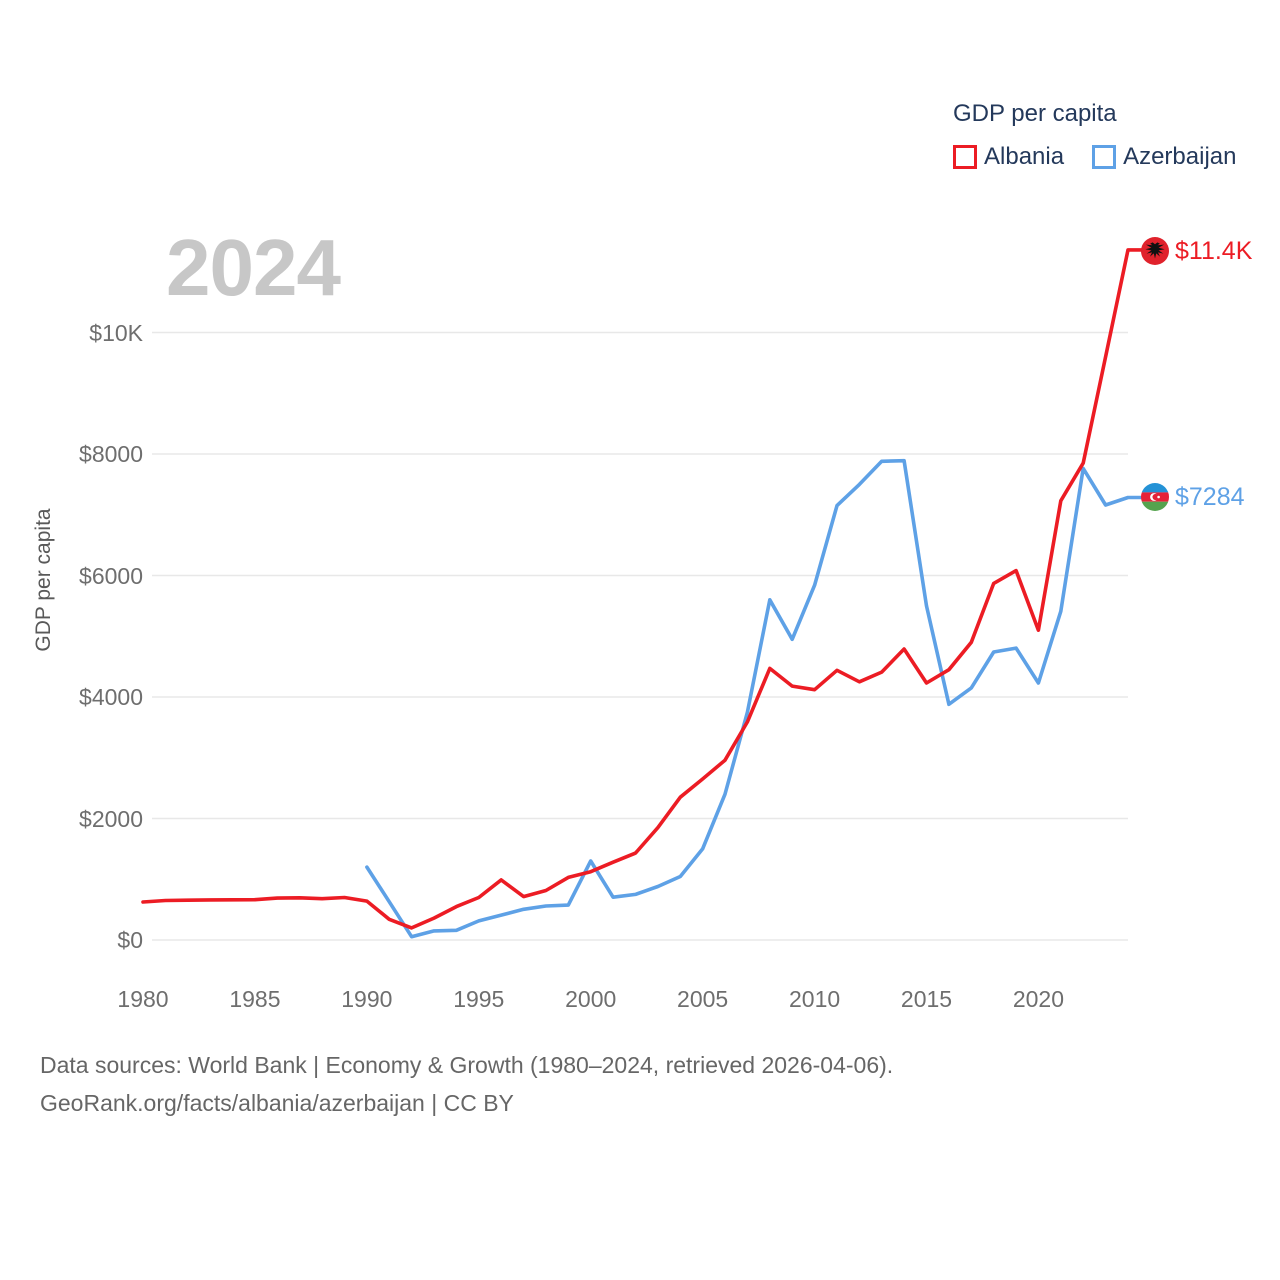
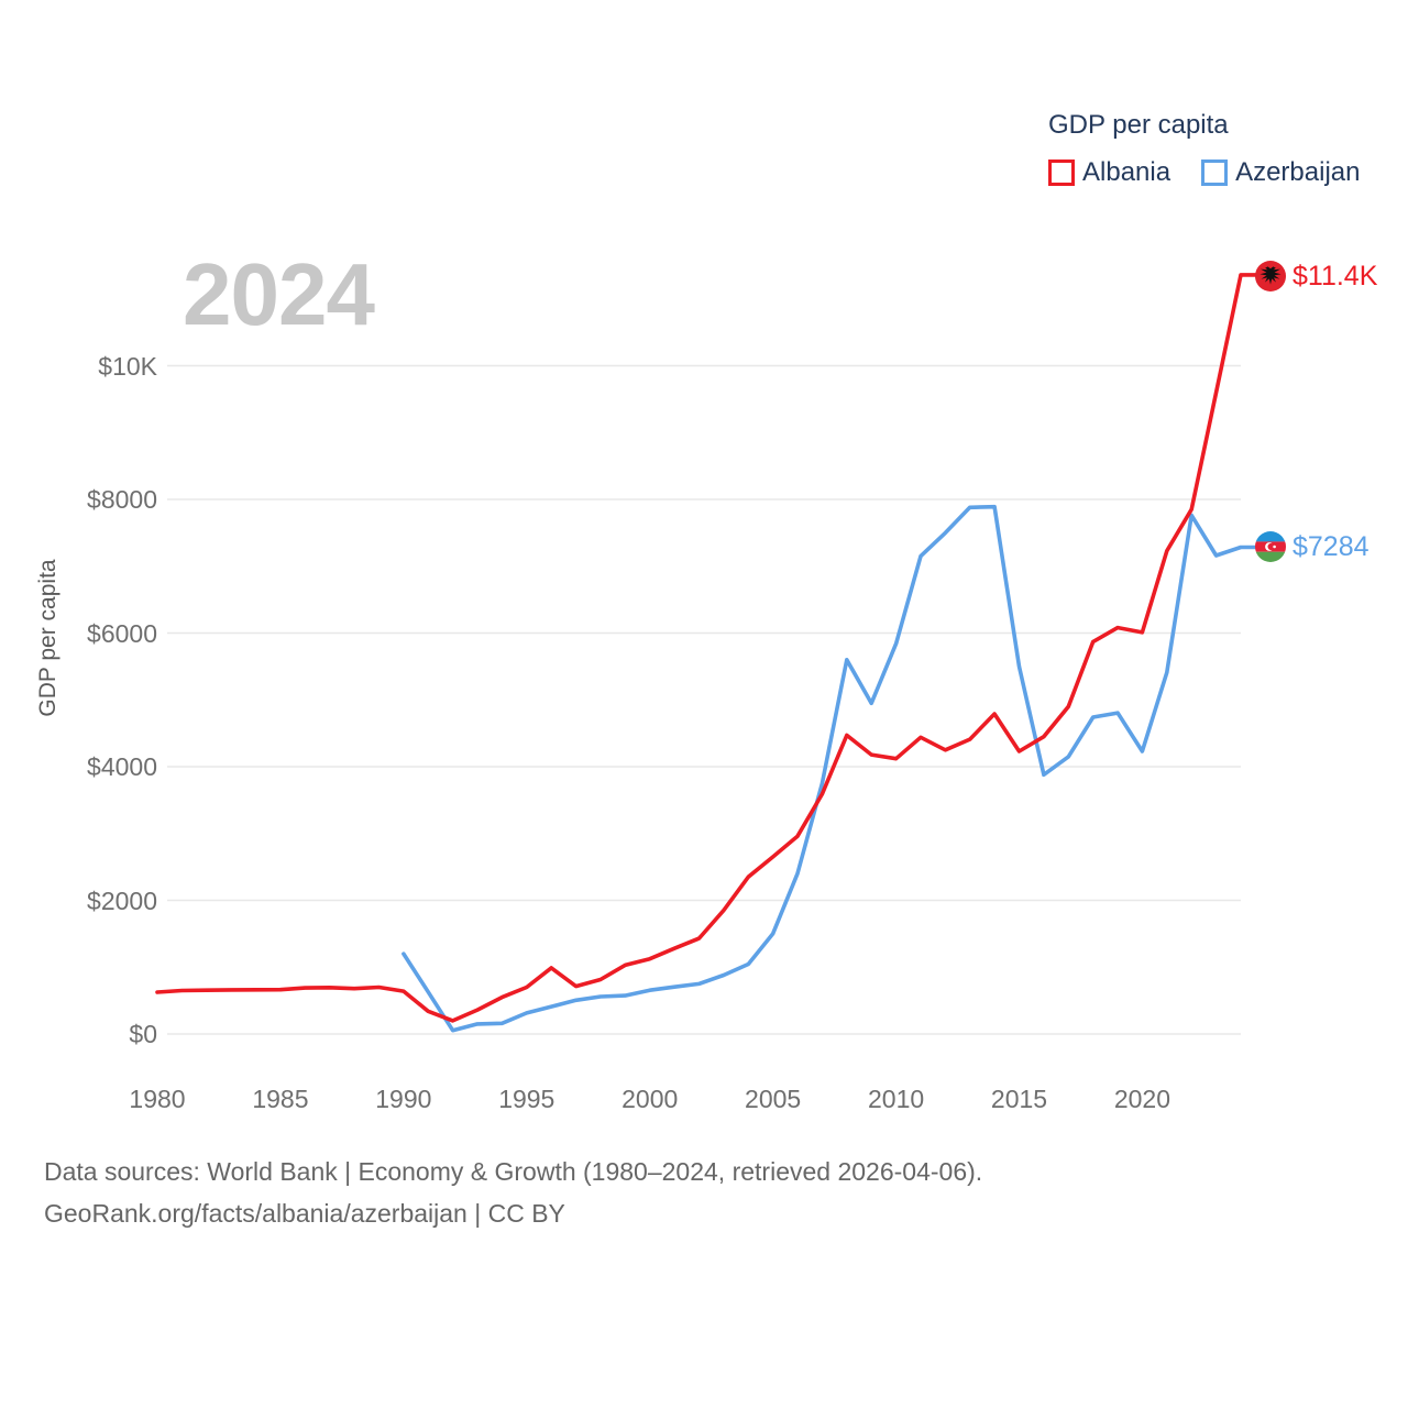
Azerbaijan/2000: $1300 -> $700
Albania/2020: $5100 -> $6000
